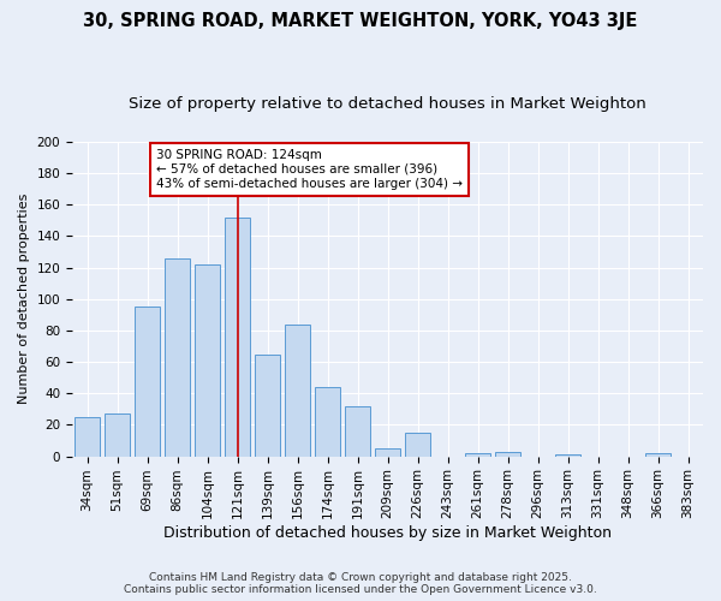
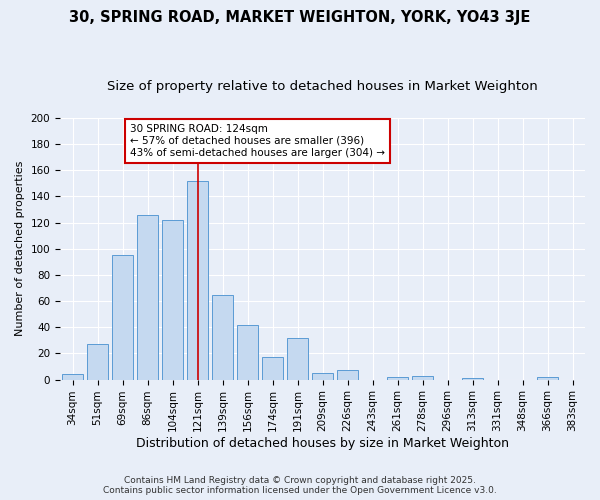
34sqm: 25 -> 4
156sqm: 84 -> 42
174sqm: 44 -> 17
226sqm: 15 -> 7
